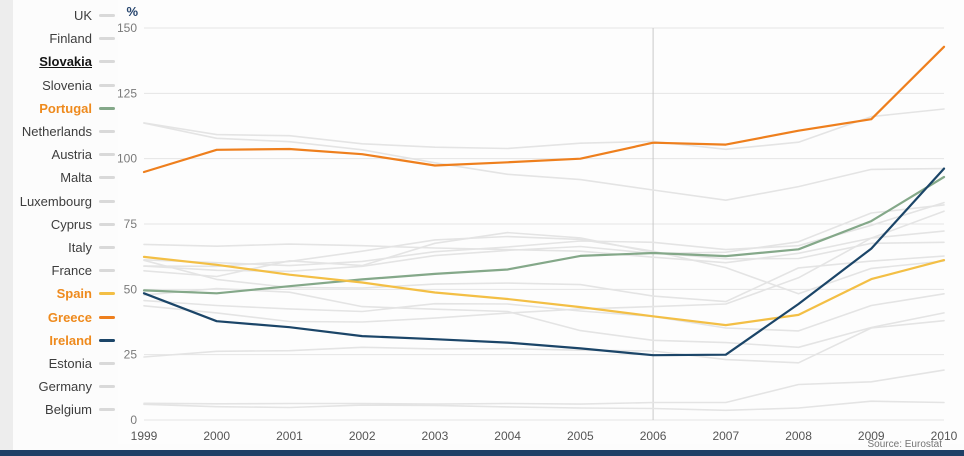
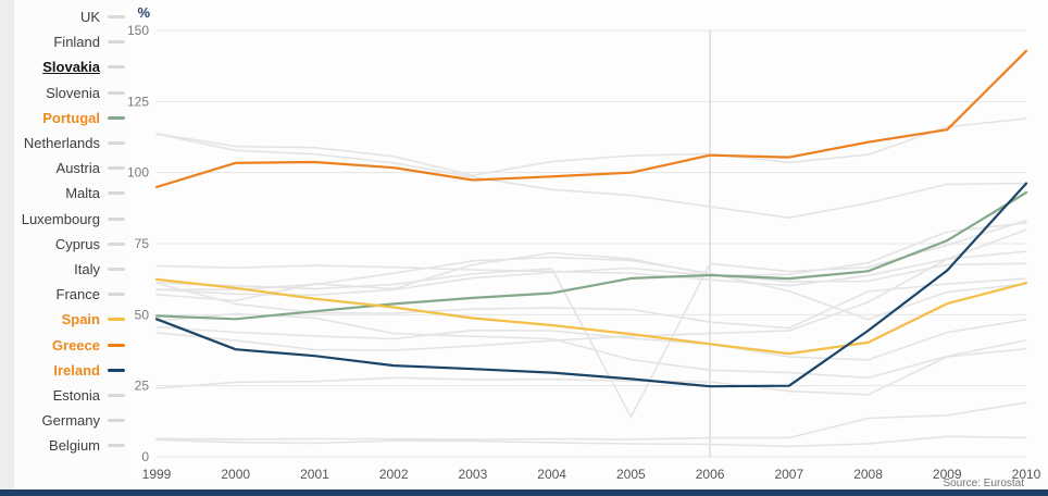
Italy/2003: 104 -> 99
Germany/2005: 68 -> 14
